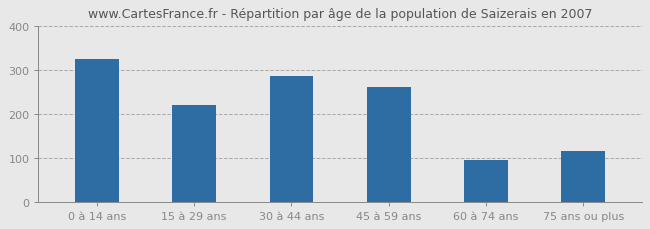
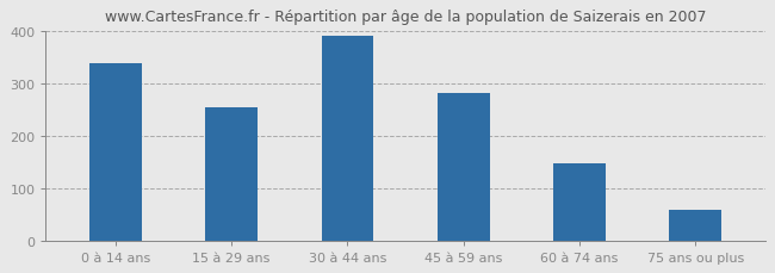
0 à 14 ans: 325 -> 338
15 à 29 ans: 220 -> 254
30 à 44 ans: 285 -> 390
45 à 59 ans: 260 -> 281
60 à 74 ans: 95 -> 147
75 ans ou plus: 115 -> 59
